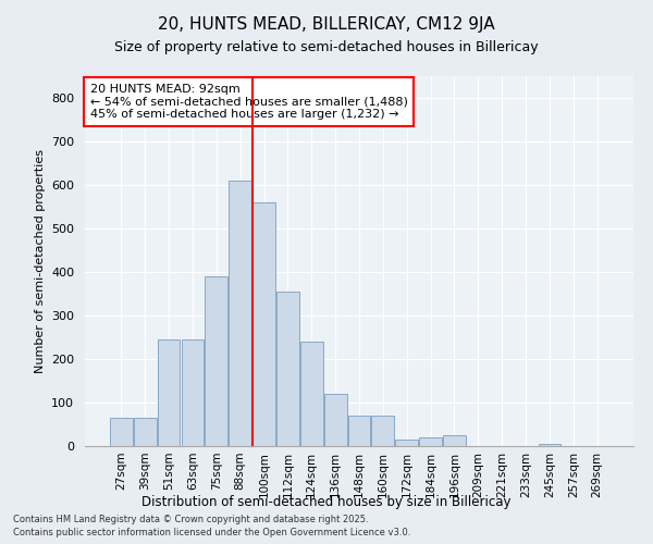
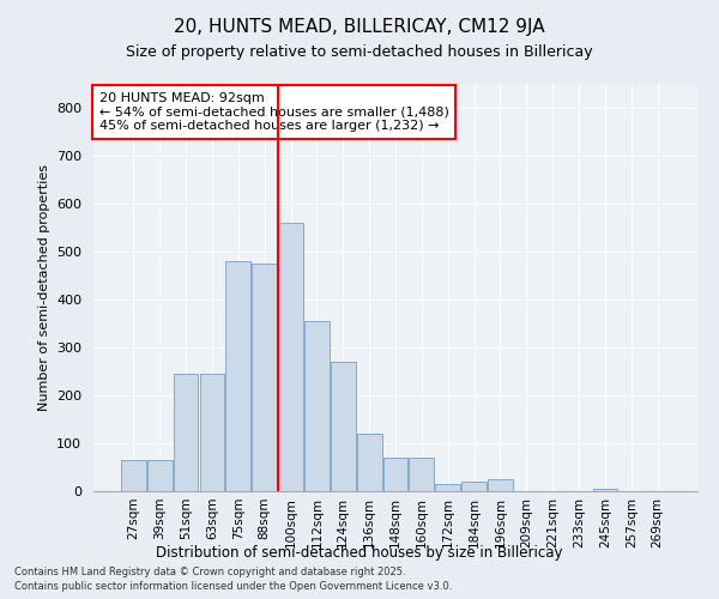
75sqm: 390 -> 480
88sqm: 610 -> 475
124sqm: 240 -> 270
